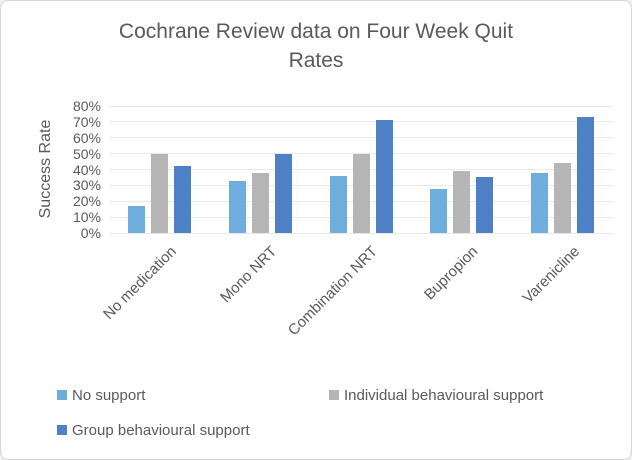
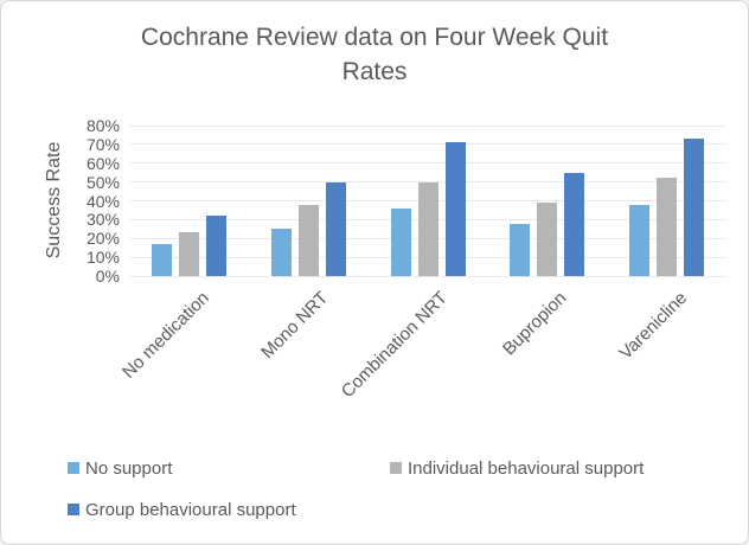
Individual behavioural support/No medication: 50% -> 23%
Group behavioural support/No medication: 42% -> 32%
No support/Mono NRT: 33% -> 25%
Group behavioural support/Bupropion: 35% -> 55%
Individual behavioural support/Varenicline: 44% -> 52%
